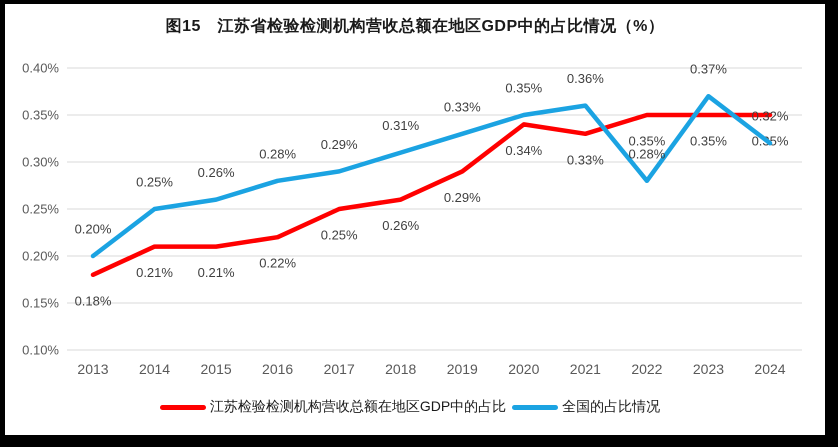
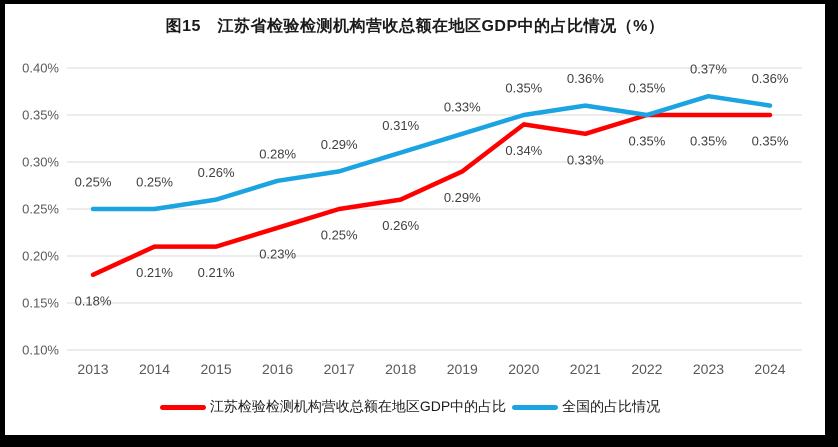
全国的占比情况/2013: 0.20% -> 0.25%
江苏检验检测机构营收总额在地区GDP中的占比/2016: 0.22% -> 0.23%
全国的占比情况/2022: 0.28% -> 0.35%
全国的占比情况/2024: 0.32% -> 0.36%
